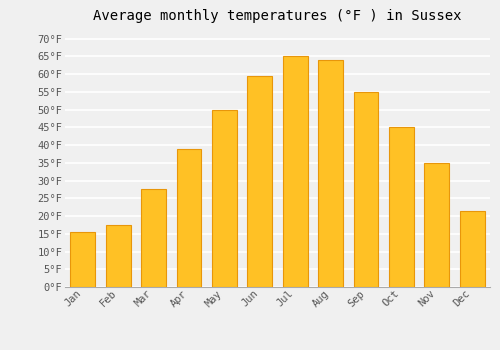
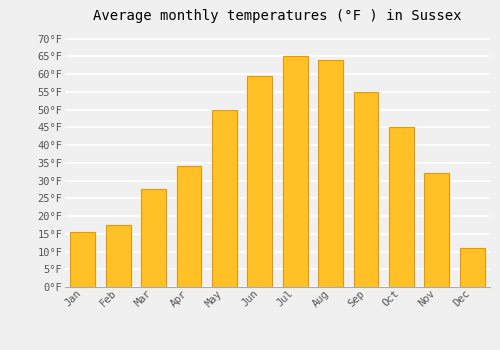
Apr: 39.0°F -> 34.0°F
Nov: 35.0°F -> 32.0°F
Dec: 21.5°F -> 11.0°F
